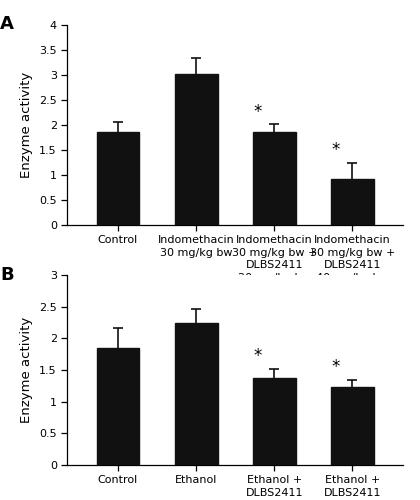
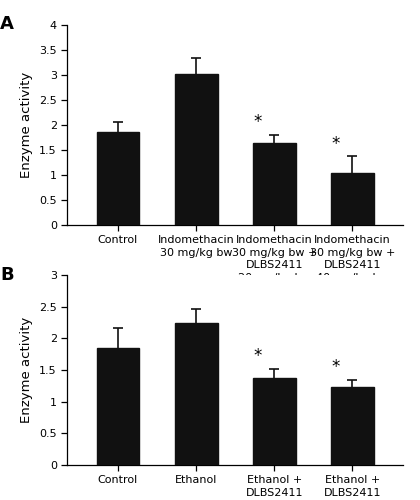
Indomethacin 30 mg/kg bw + DLBS2411 20 mg/kg bw: 1.86 -> 1.65
Indomethacin 30 mg/kg bw + DLBS2411 40 mg/kg bw: 0.92 -> 1.05
